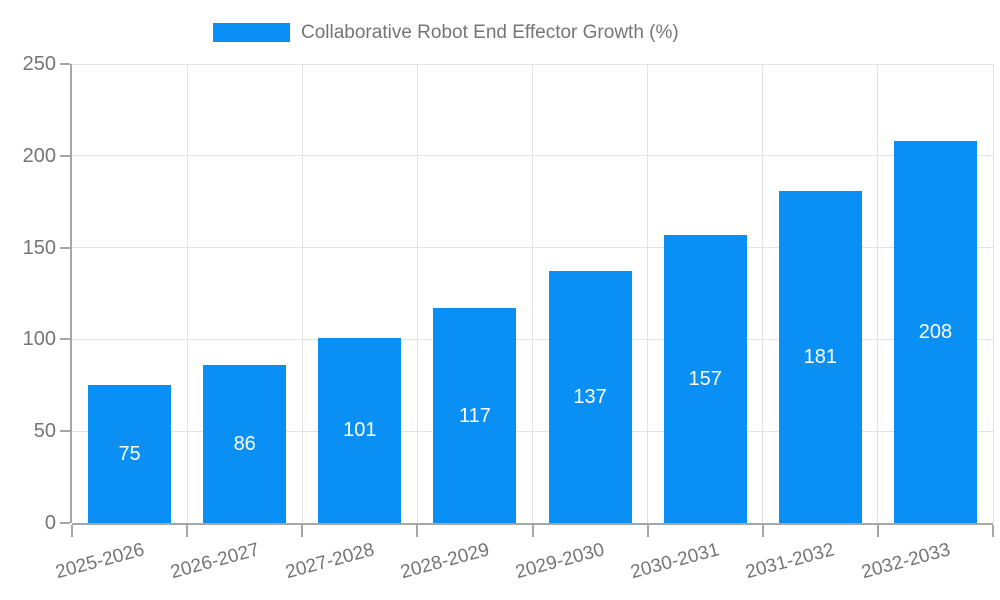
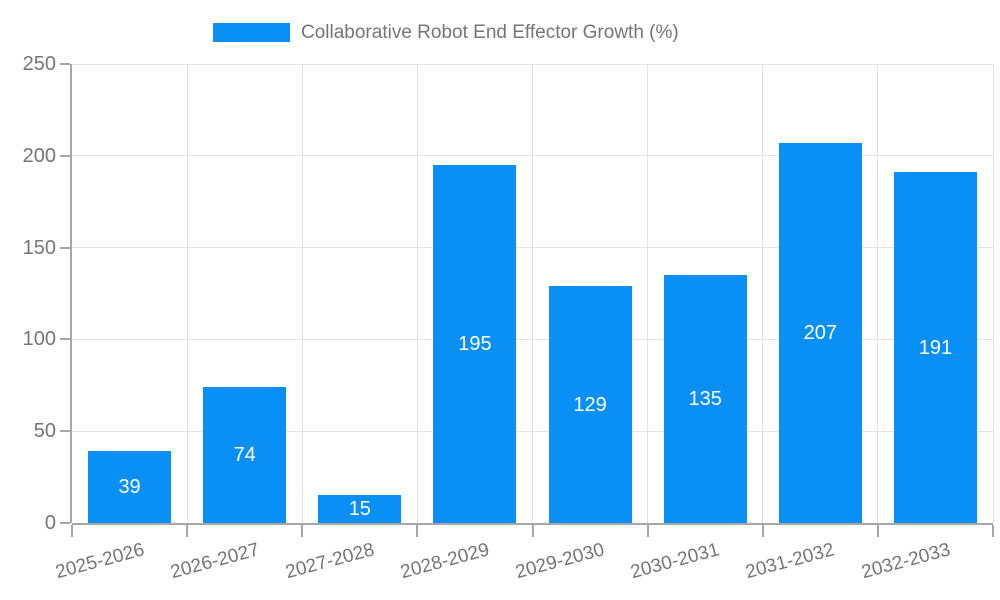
2025-2026: 75 -> 39
2026-2027: 86 -> 74
2027-2028: 101 -> 15
2028-2029: 117 -> 195
2029-2030: 137 -> 129
2030-2031: 157 -> 135
2031-2032: 181 -> 207
2032-2033: 208 -> 191
